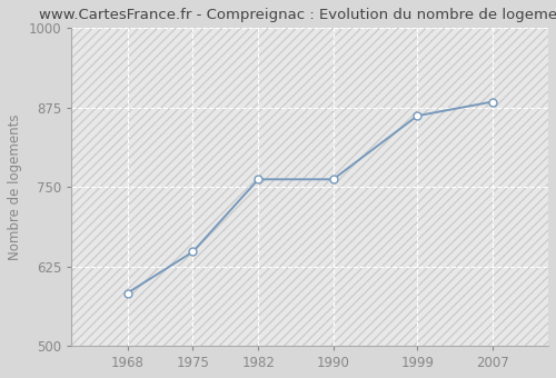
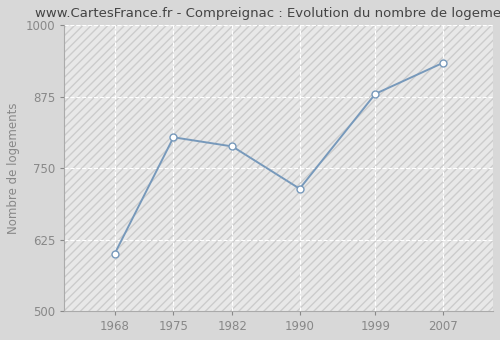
1968: 583 -> 600
1975: 648 -> 804
1982: 762 -> 788
1990: 762 -> 714
1999: 862 -> 880
2007: 884 -> 934
